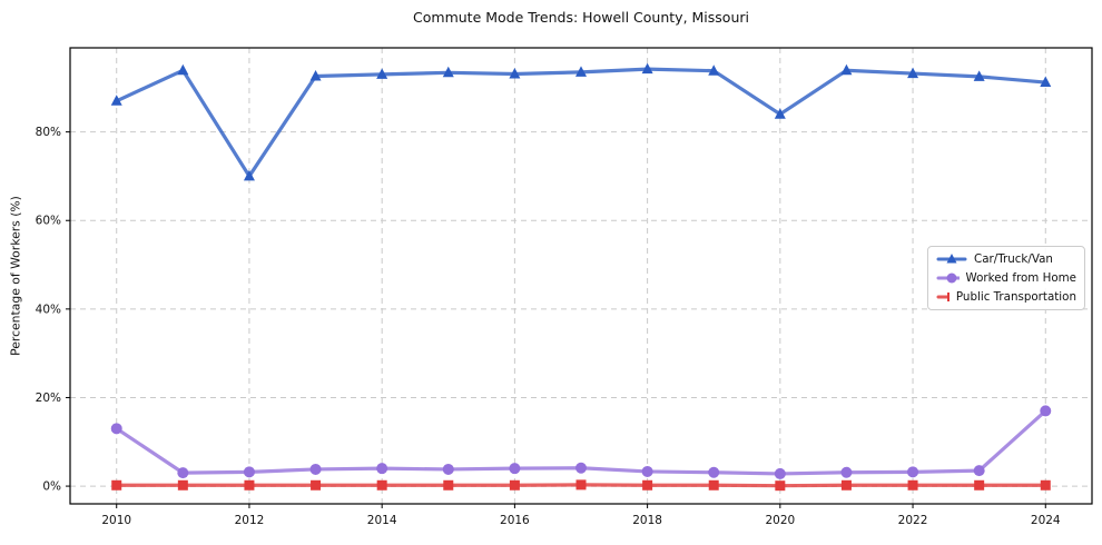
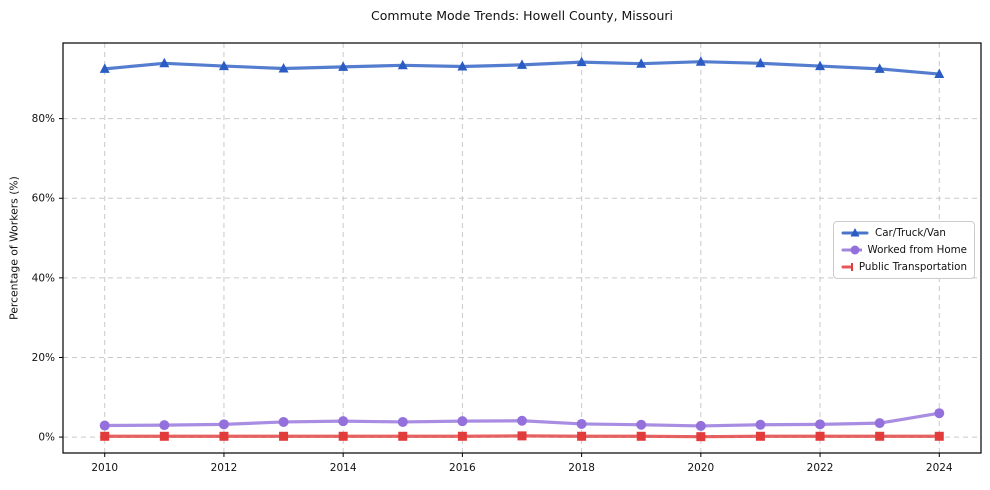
Car/Truck/Van/2010: 87% -> 92%
Worked from Home/2010: 13% -> 3%
Car/Truck/Van/2012: 70% -> 93%
Car/Truck/Van/2020: 84% -> 94%
Worked from Home/2024: 17% -> 6%
